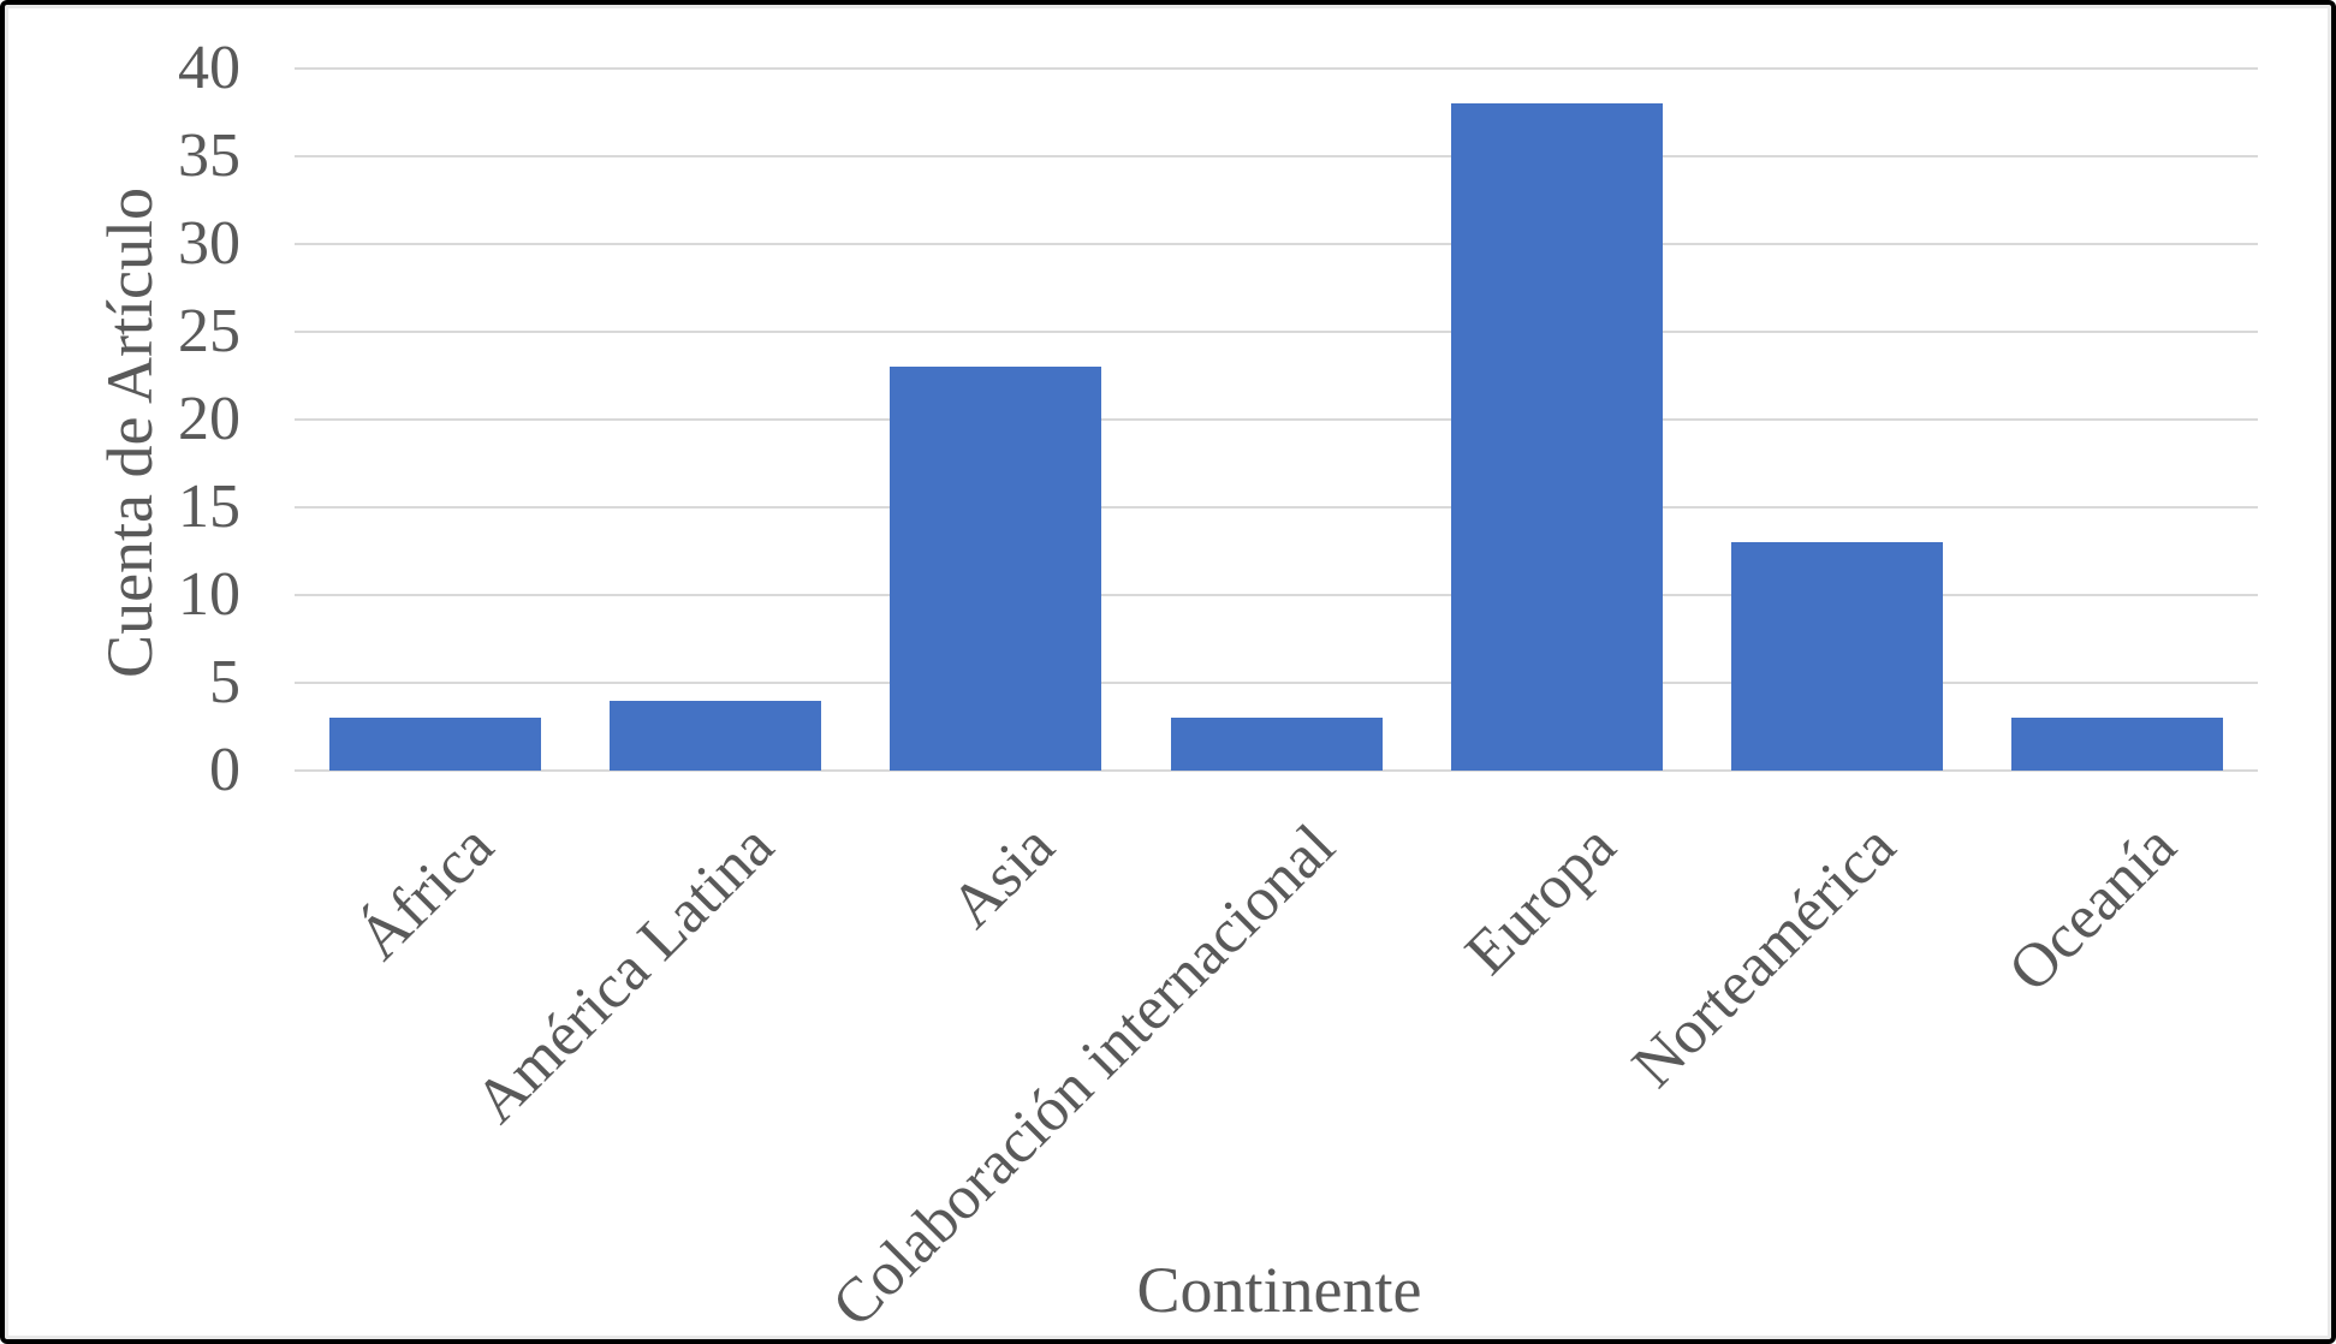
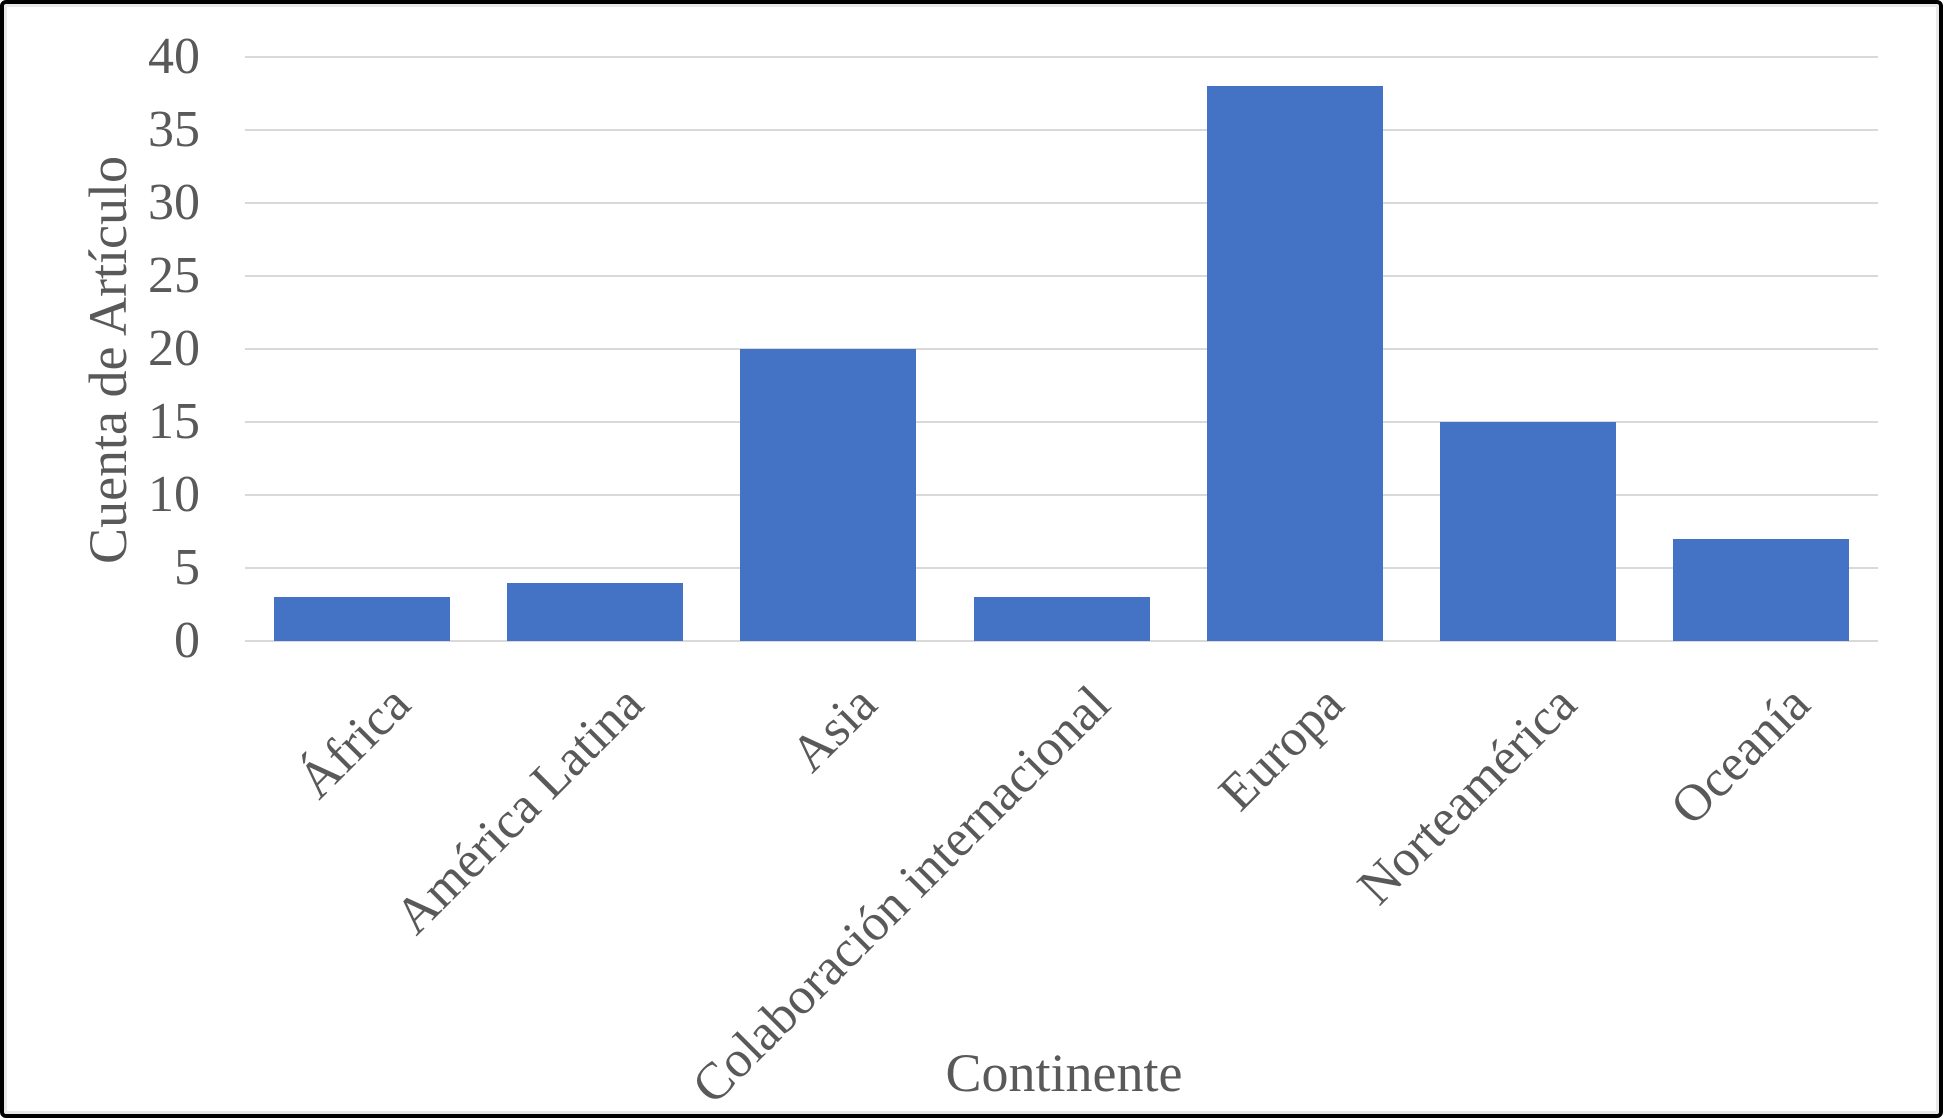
Asia: 23 -> 20
Norteamérica: 13 -> 15
Oceanía: 3 -> 7
